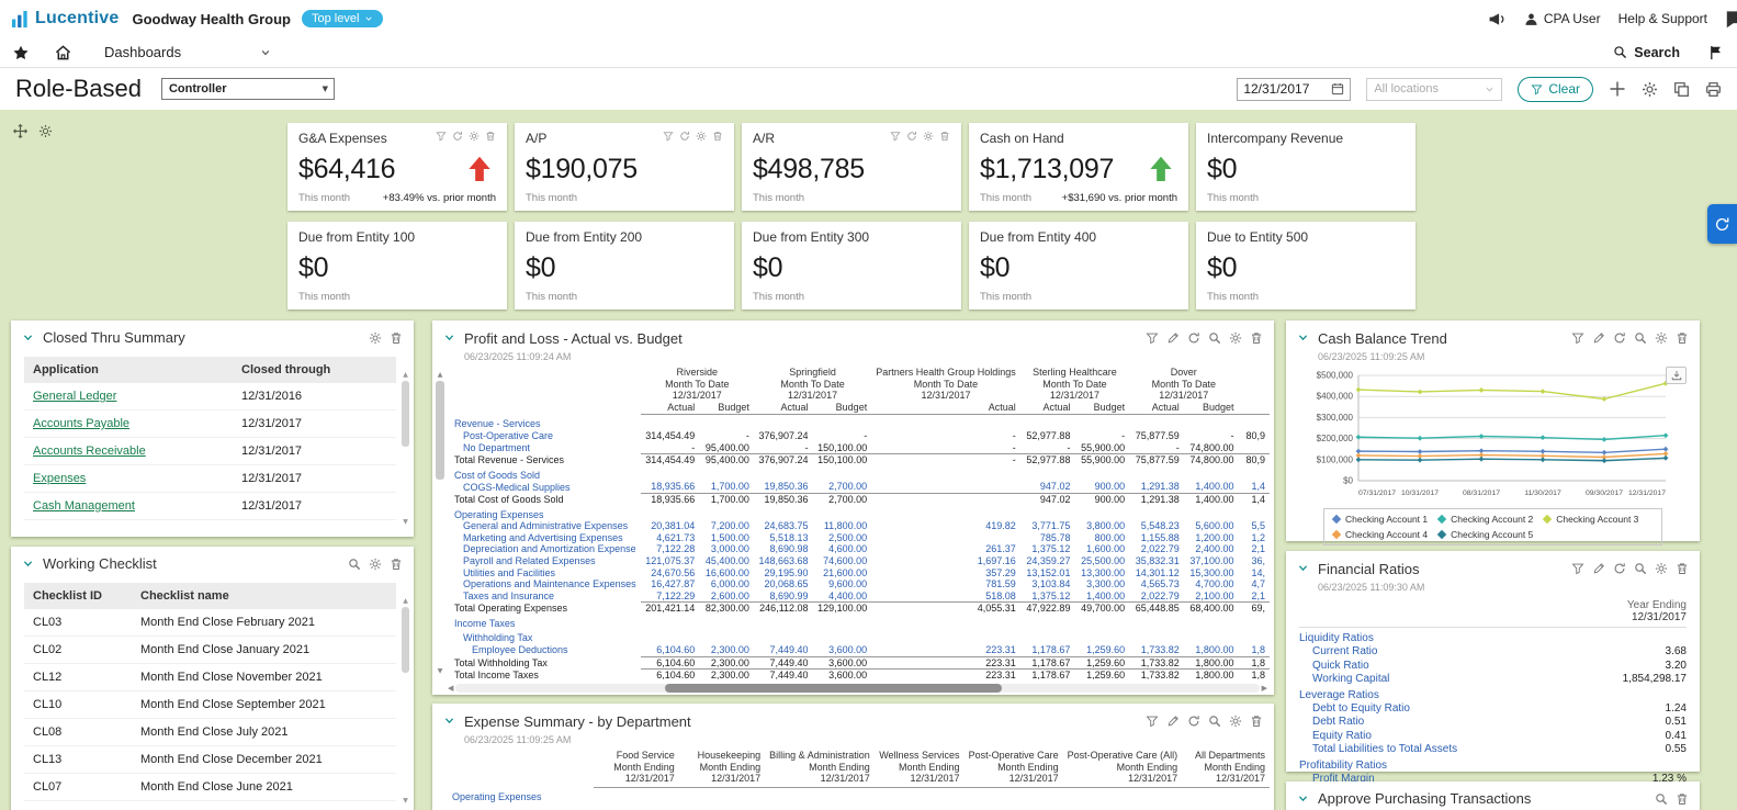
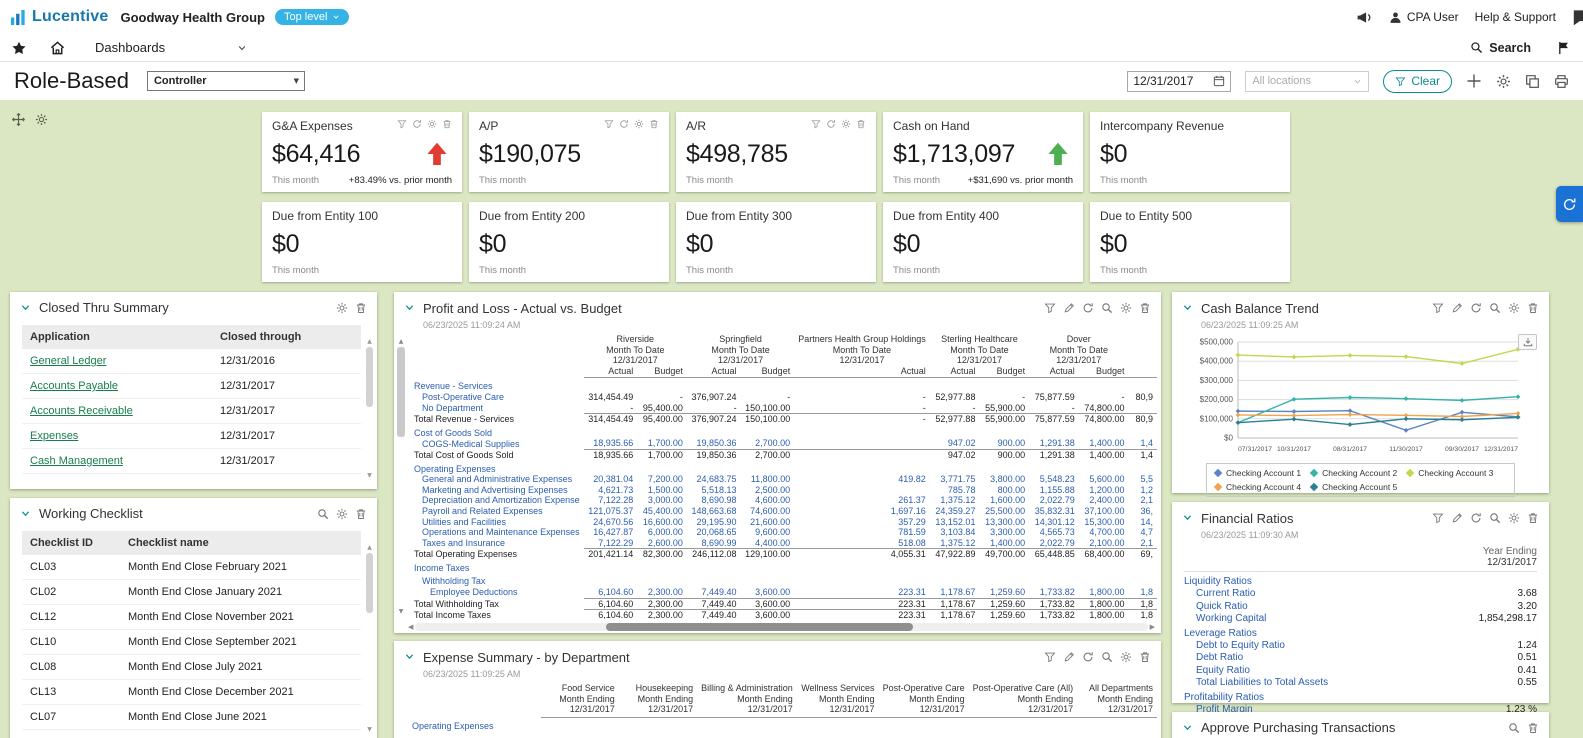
Checking Account 2/07/31/2017: $210000 -> $80000
Checking Account 5/07/31/2017: $100000 -> $80000
Checking Account 5/08/31/2017: $100000 -> $70000
Checking Account 1/11/30/2017: $140000 -> $40000
Checking Account 1/12/31/2017: $150000 -> $110000
